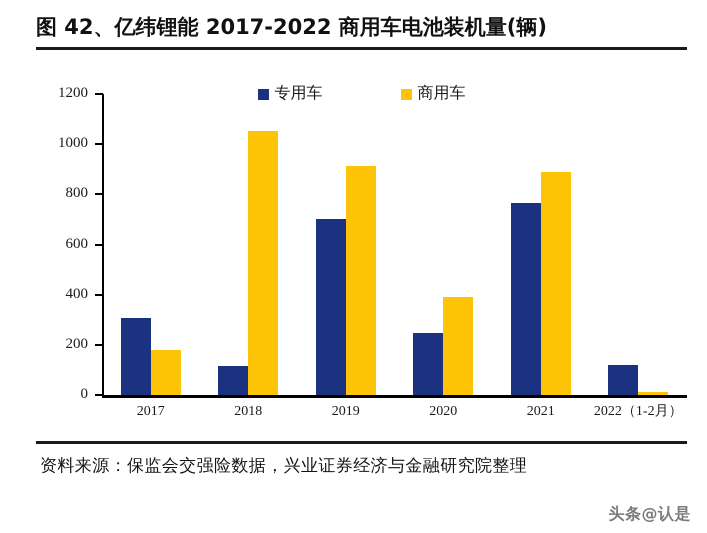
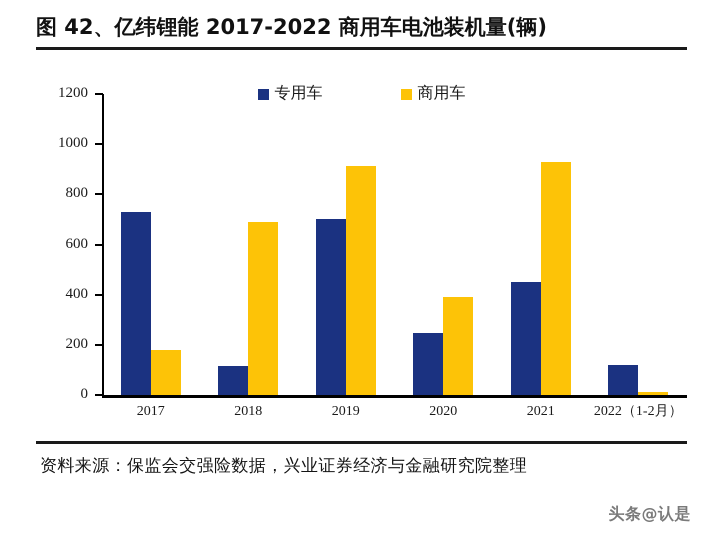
专用车/2017: 310 -> 730
商用车/2018: 1050 -> 690
专用车/2021: 760 -> 450
商用车/2021: 890 -> 930
